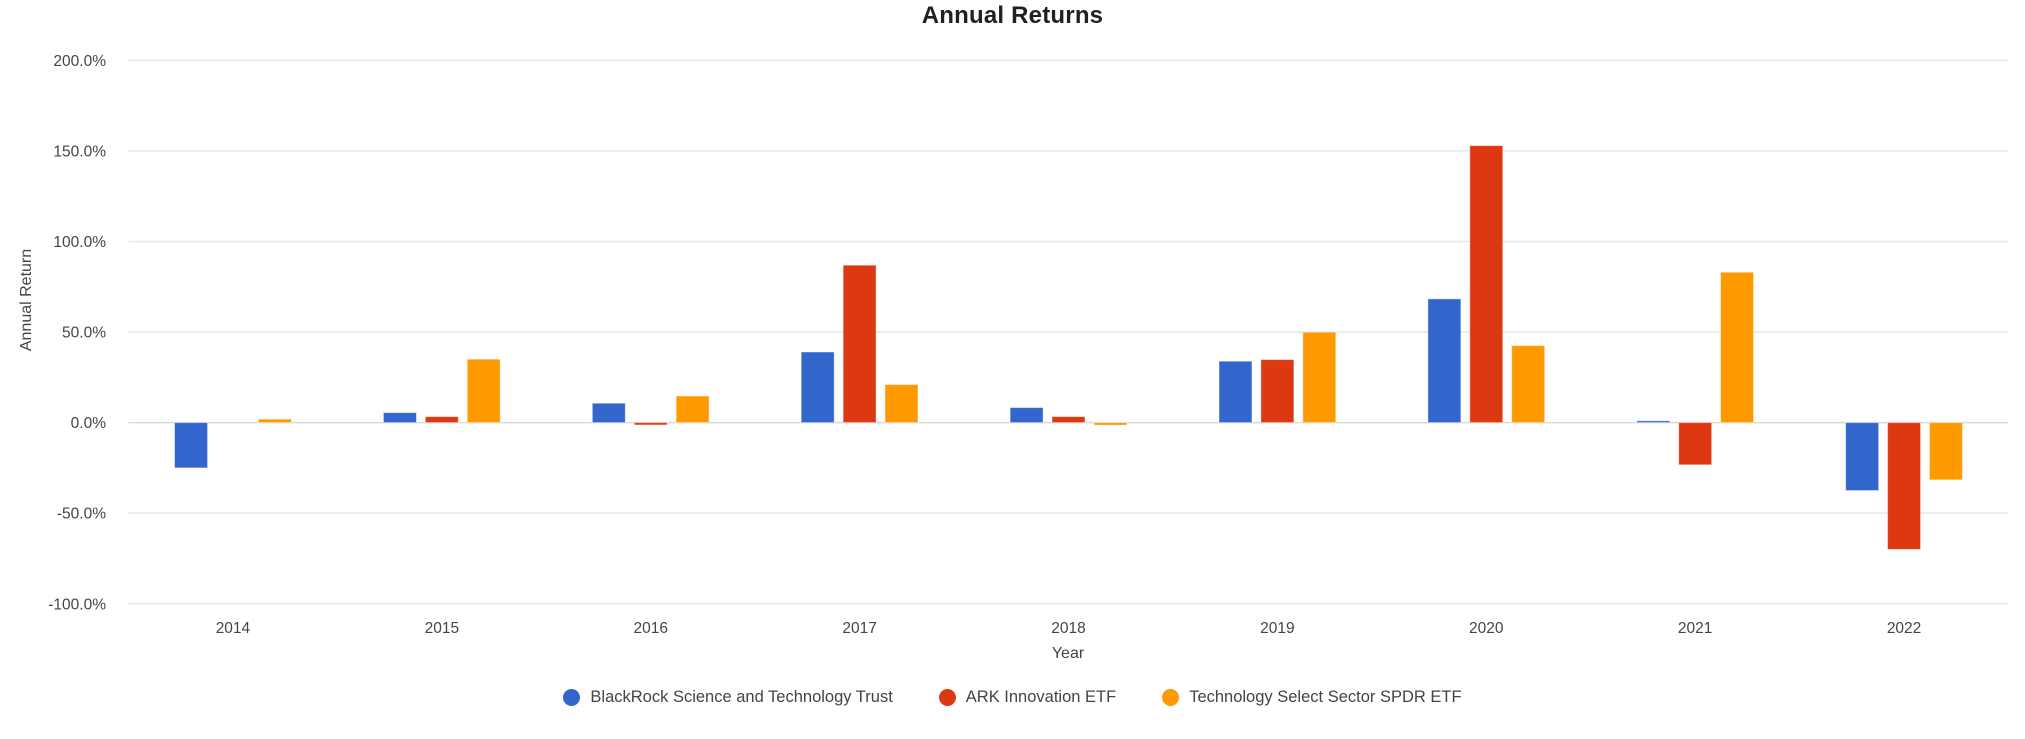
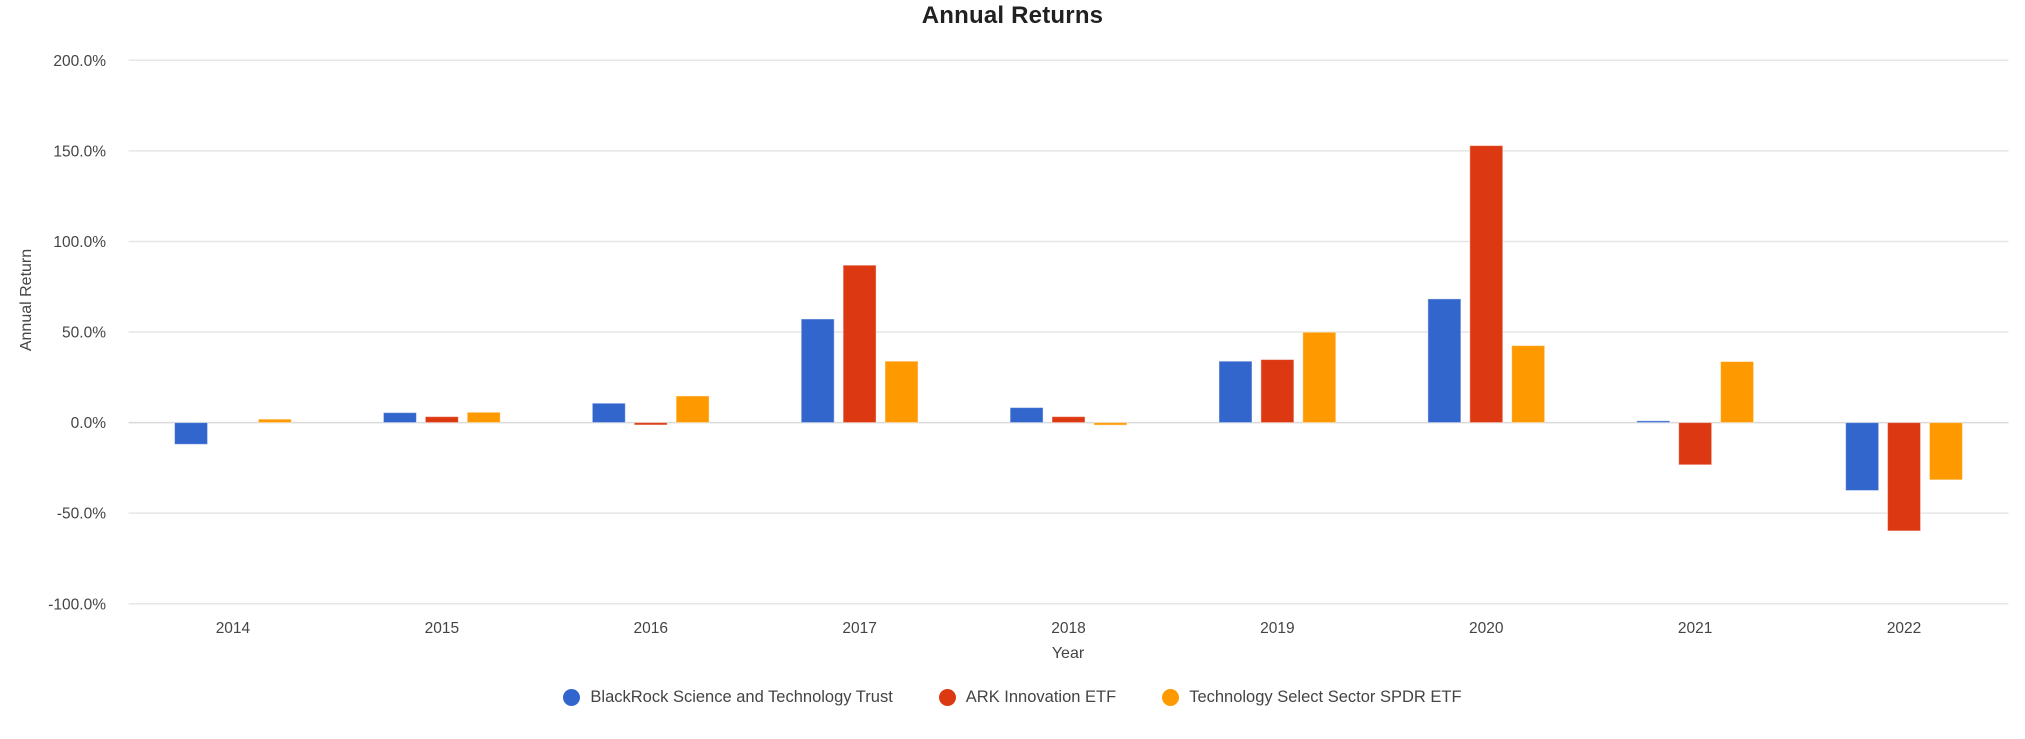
BlackRock Science and Technology Trust/2014: -25% -> -12%
Technology Select Sector SPDR ETF/2015: 35% -> 6%
BlackRock Science and Technology Trust/2017: 39% -> 57%
Technology Select Sector SPDR ETF/2017: 21% -> 34%
Technology Select Sector SPDR ETF/2021: 83% -> 34%
ARK Innovation ETF/2022: -70% -> -60%
